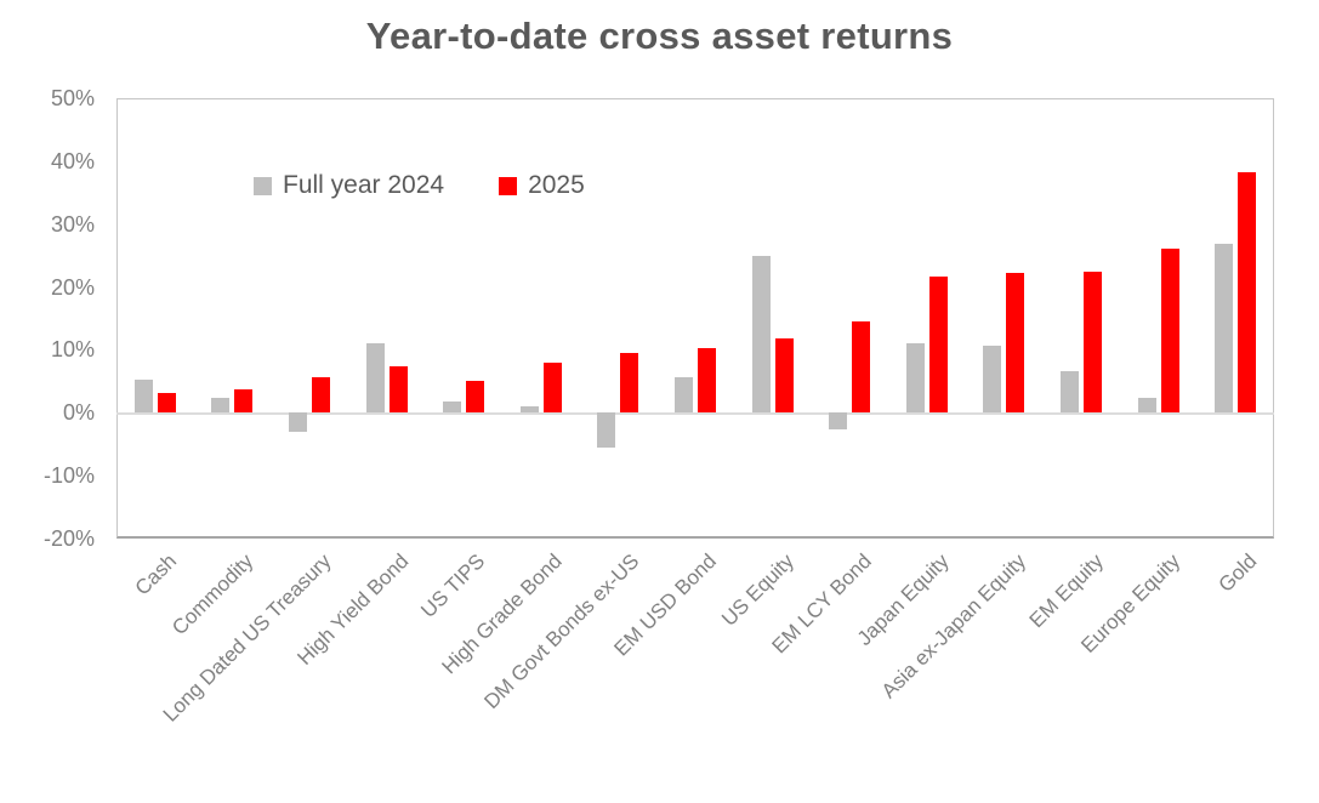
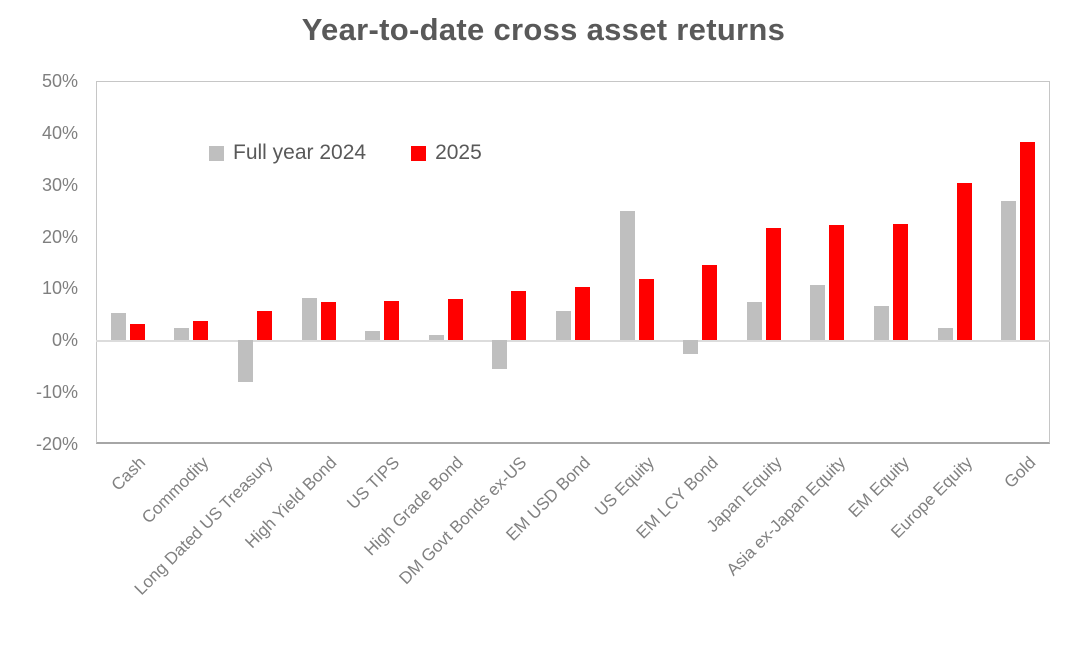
Full year 2024/Long Dated US Treasury: -3% -> -8%
Full year 2024/High Yield Bond: 11% -> 8%
2025/US TIPS: 5% -> 8%
Full year 2024/Japan Equity: 11% -> 7%
2025/Europe Equity: 26% -> 30%
